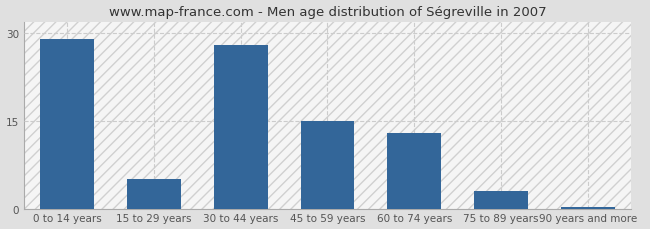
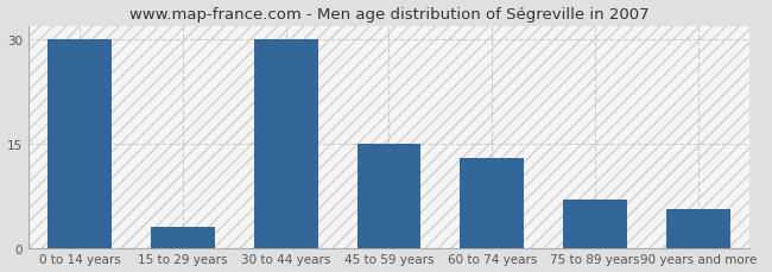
0 to 14 years: 29.0 -> 30.0
15 to 29 years: 5.0 -> 3.0
30 to 44 years: 28.0 -> 30.0
75 to 89 years: 3.0 -> 7.0
90 years and more: 0.3 -> 5.6
